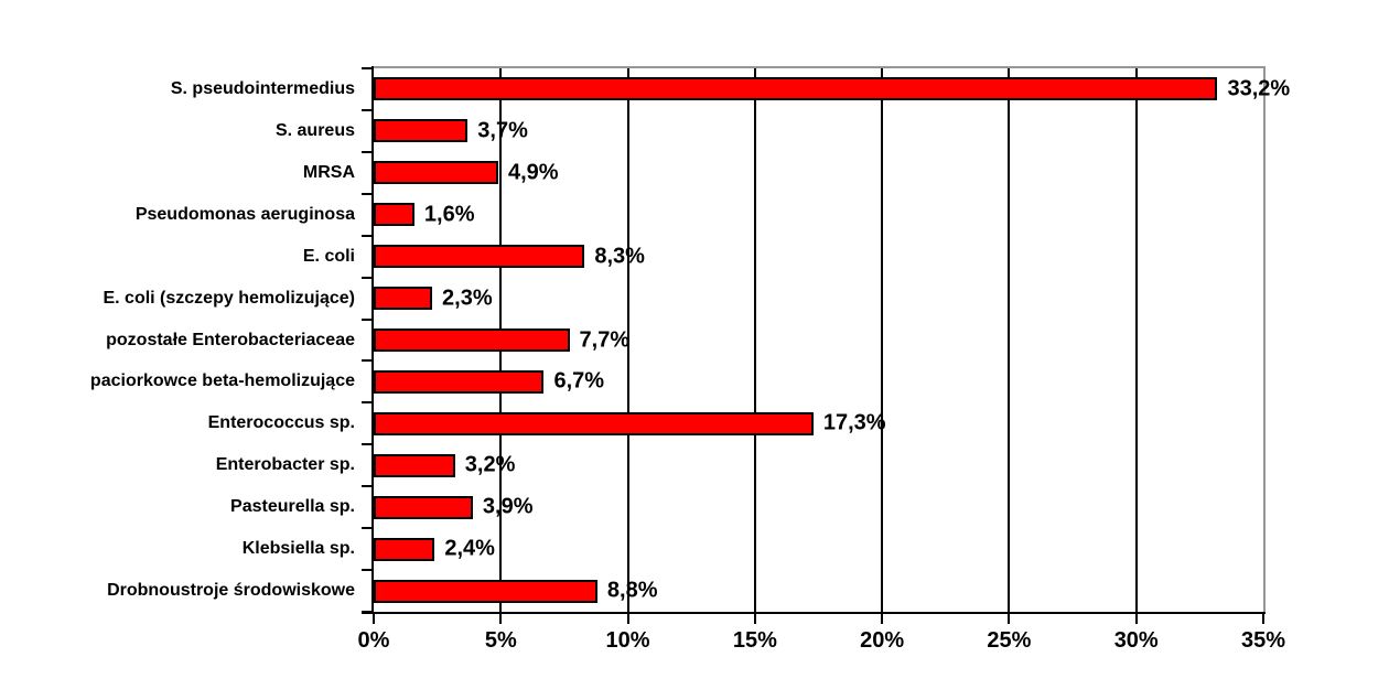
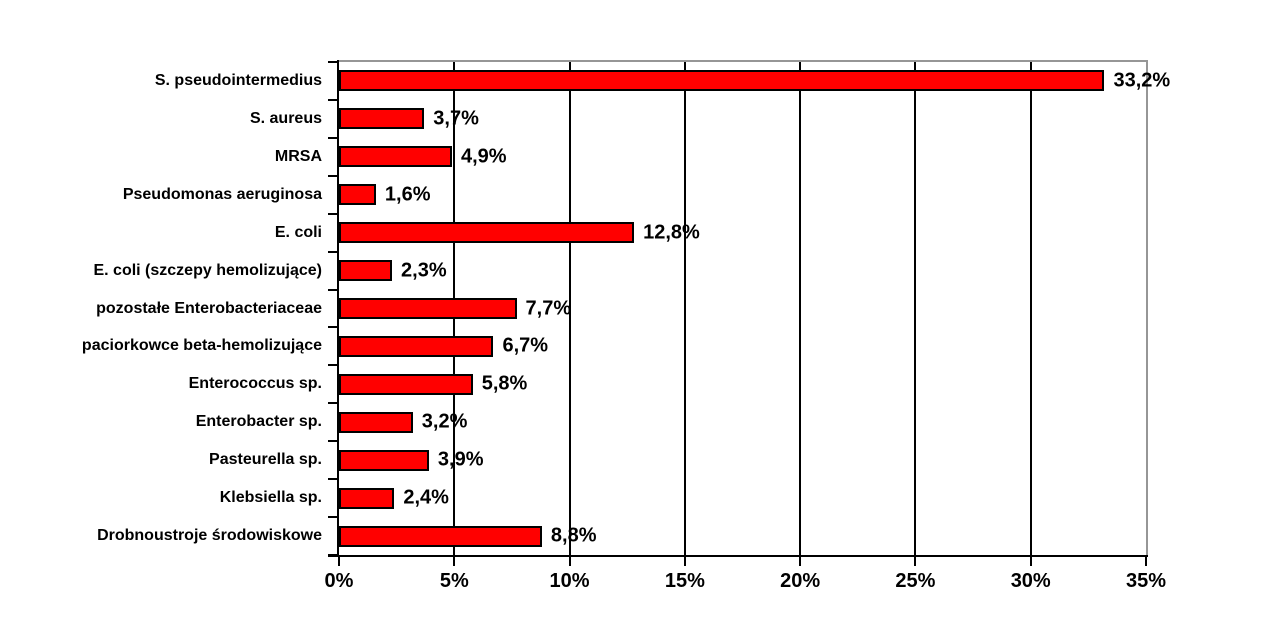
E. coli: 8,3% -> 12,8%
Enterococcus sp.: 17,3% -> 5,8%
